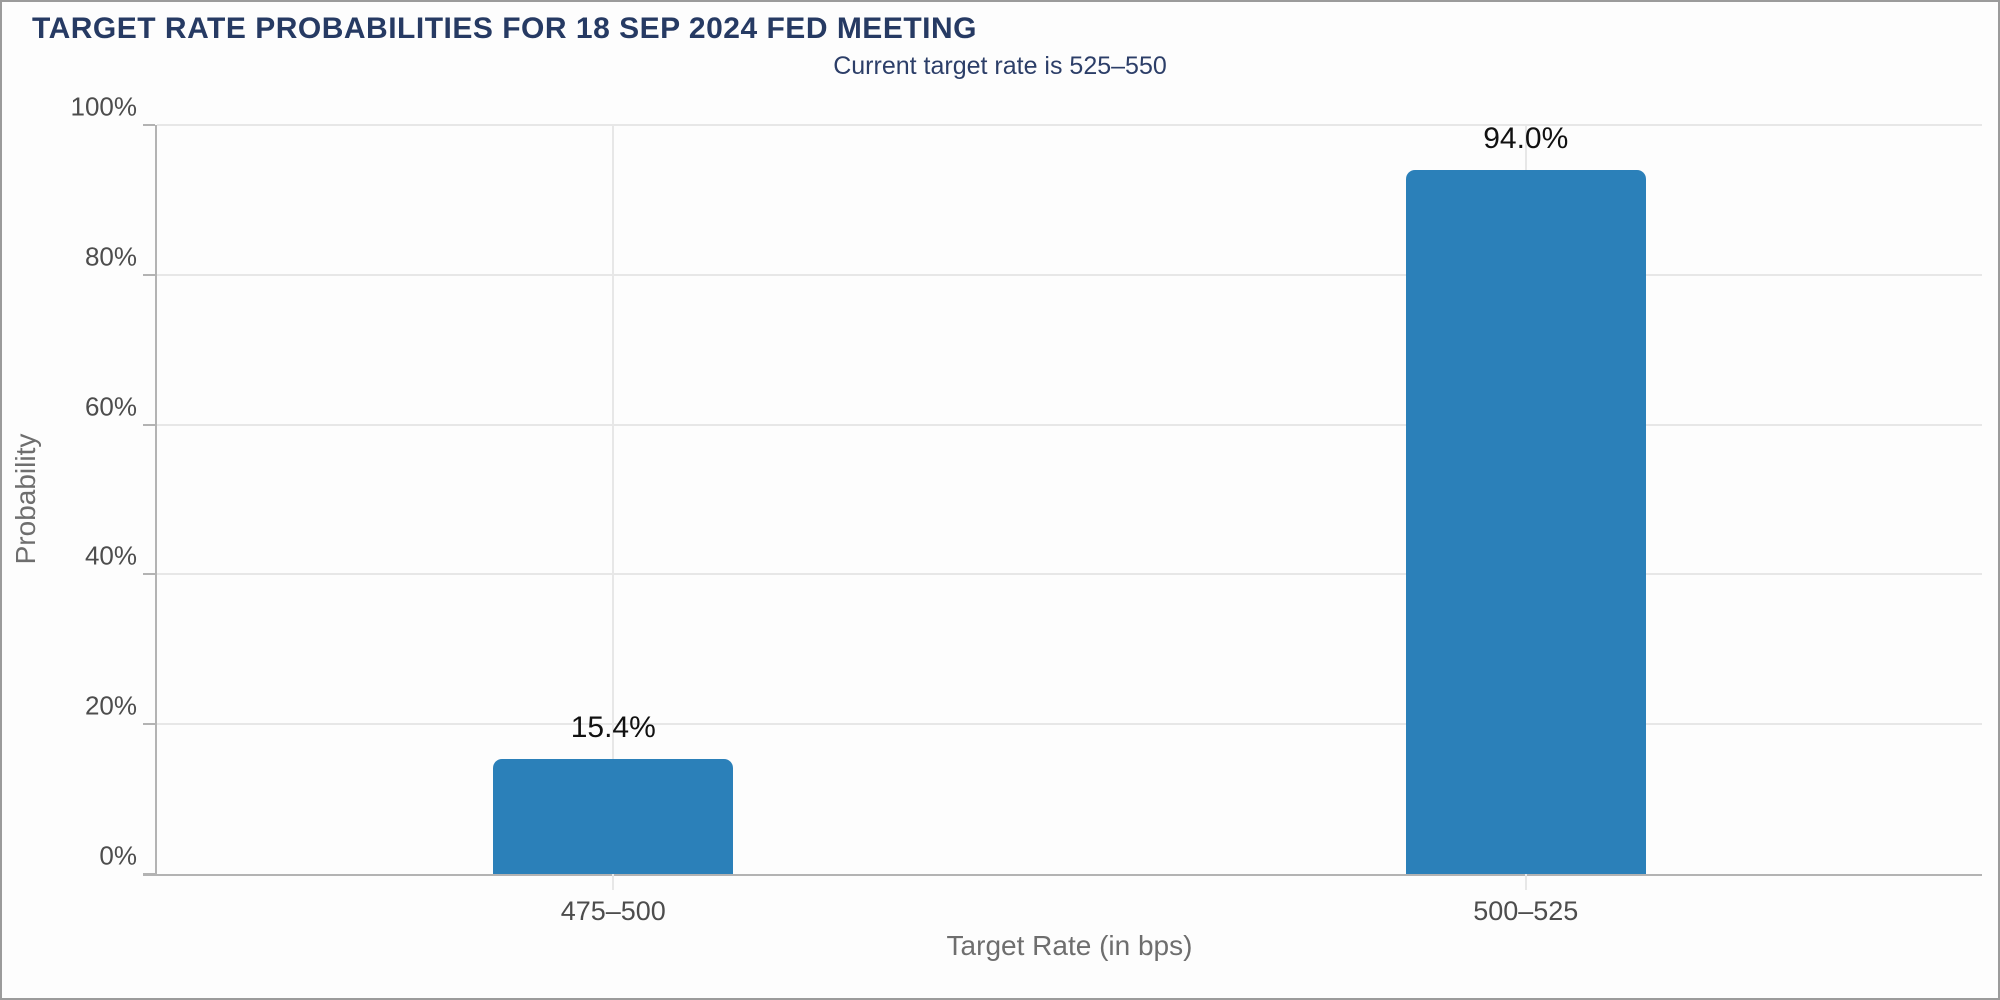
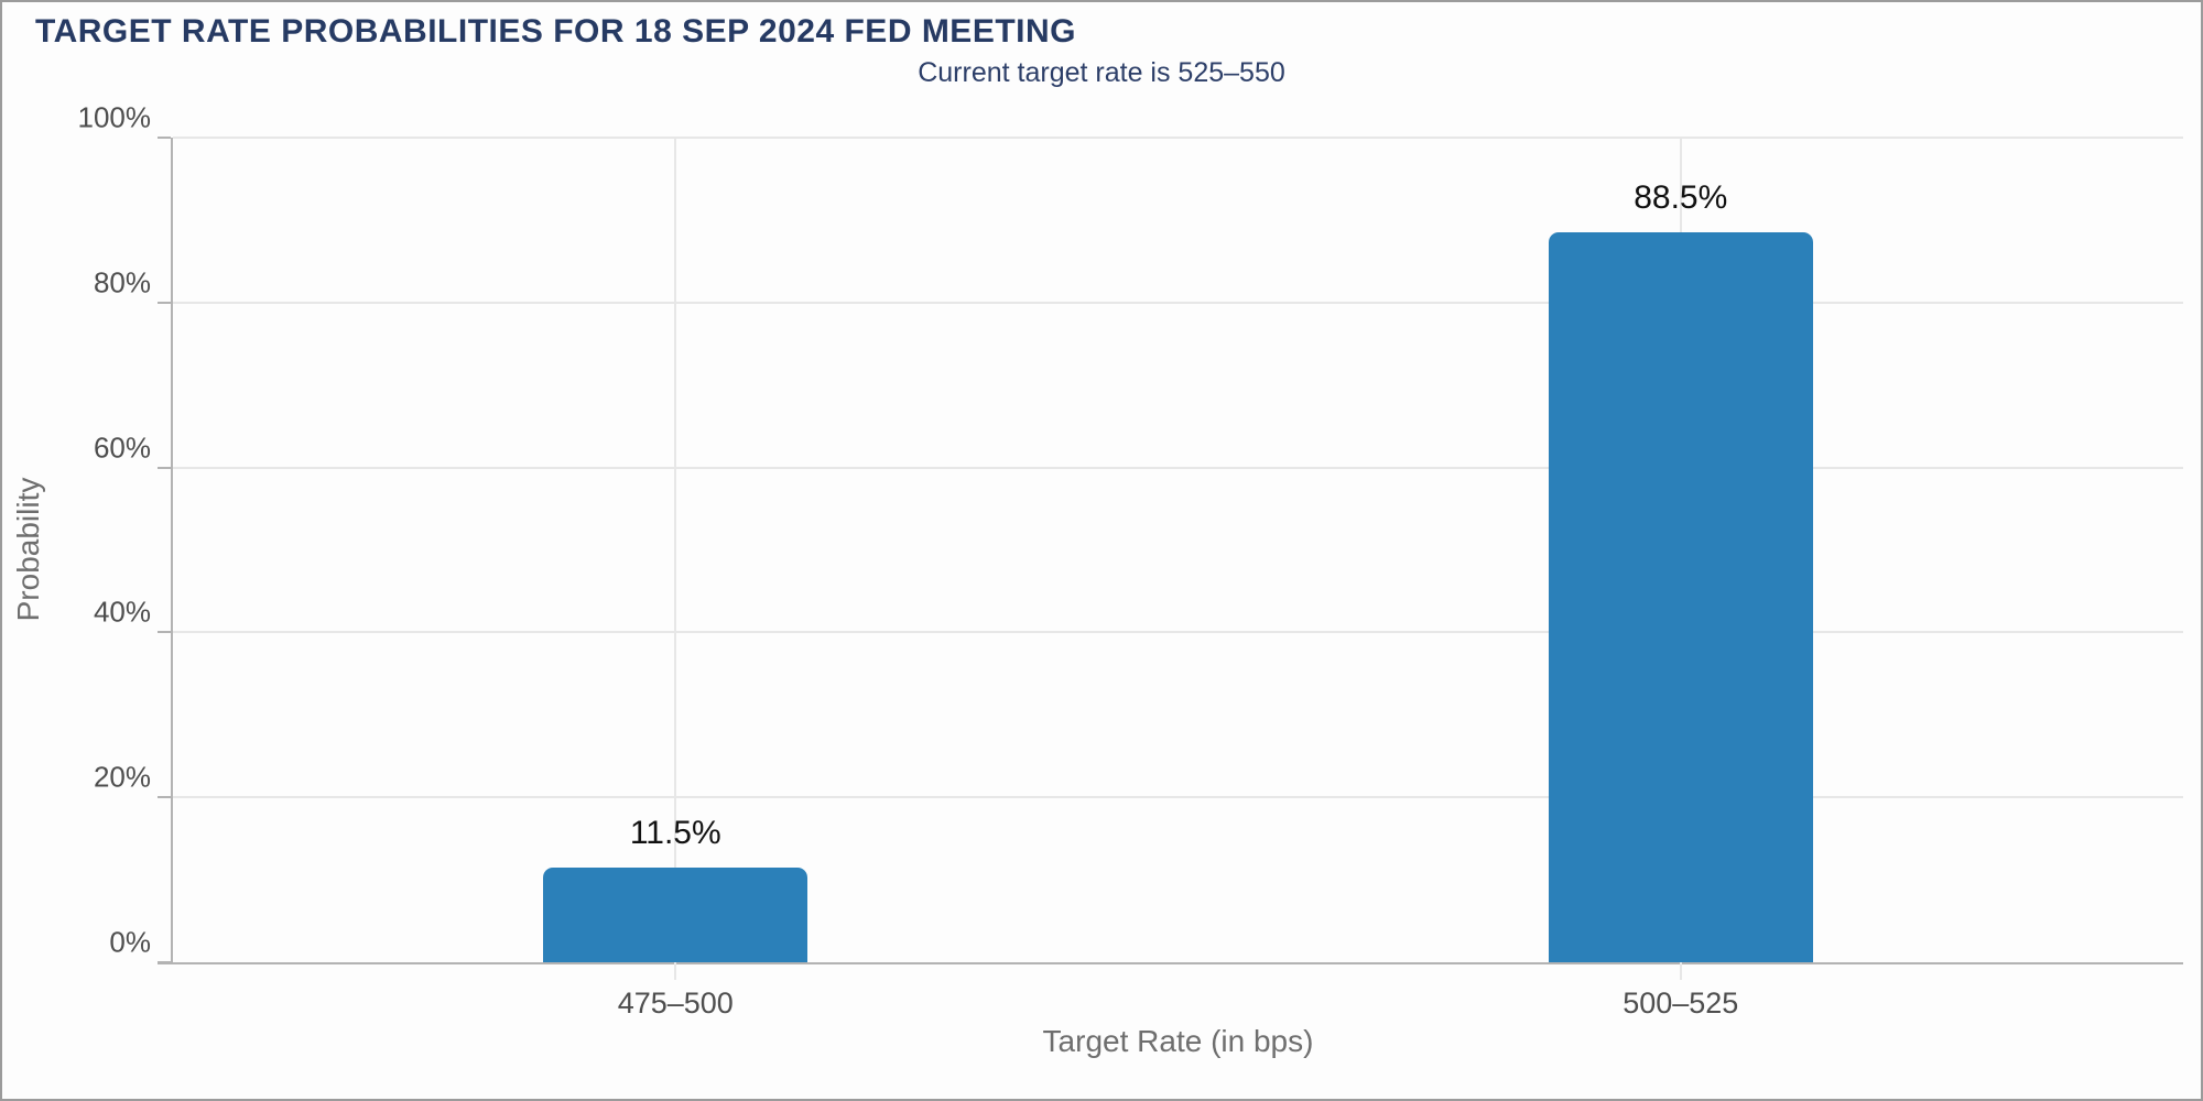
475–500: 15.4% -> 11.5%
500–525: 94.0% -> 88.5%
